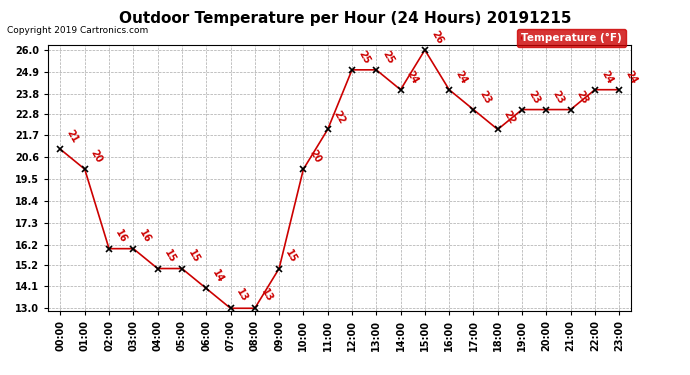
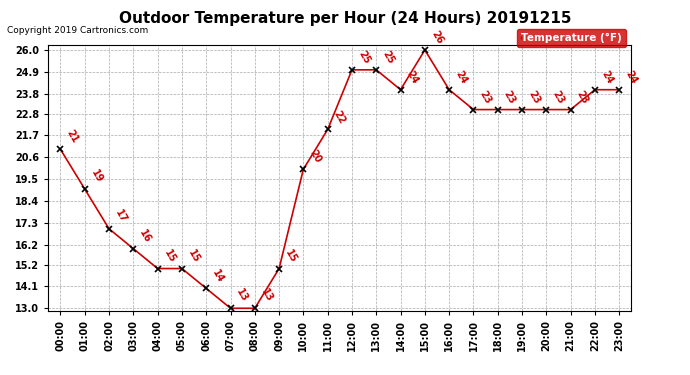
01:00: 20 -> 19
02:00: 16 -> 17
18:00: 22 -> 23
